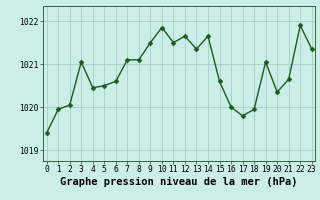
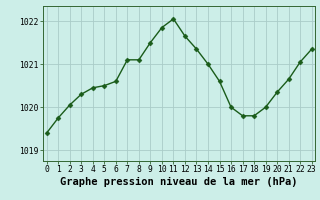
1: 1019.95 -> 1019.75
3: 1021.05 -> 1020.30
11: 1021.50 -> 1022.05
14: 1021.65 -> 1021.00
18: 1019.95 -> 1019.80
19: 1021.05 -> 1020.00
22: 1021.90 -> 1021.05
